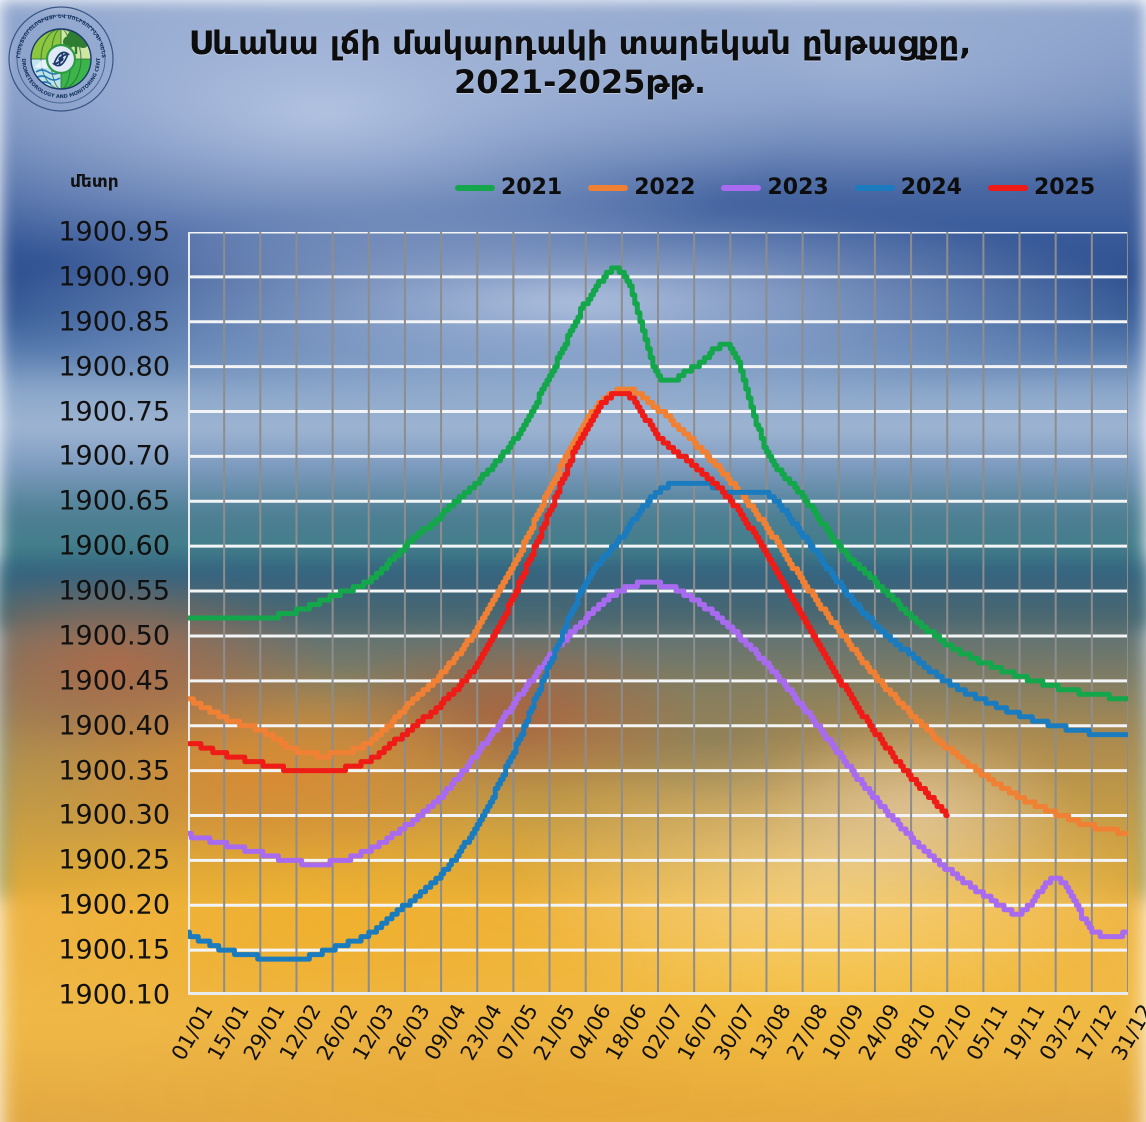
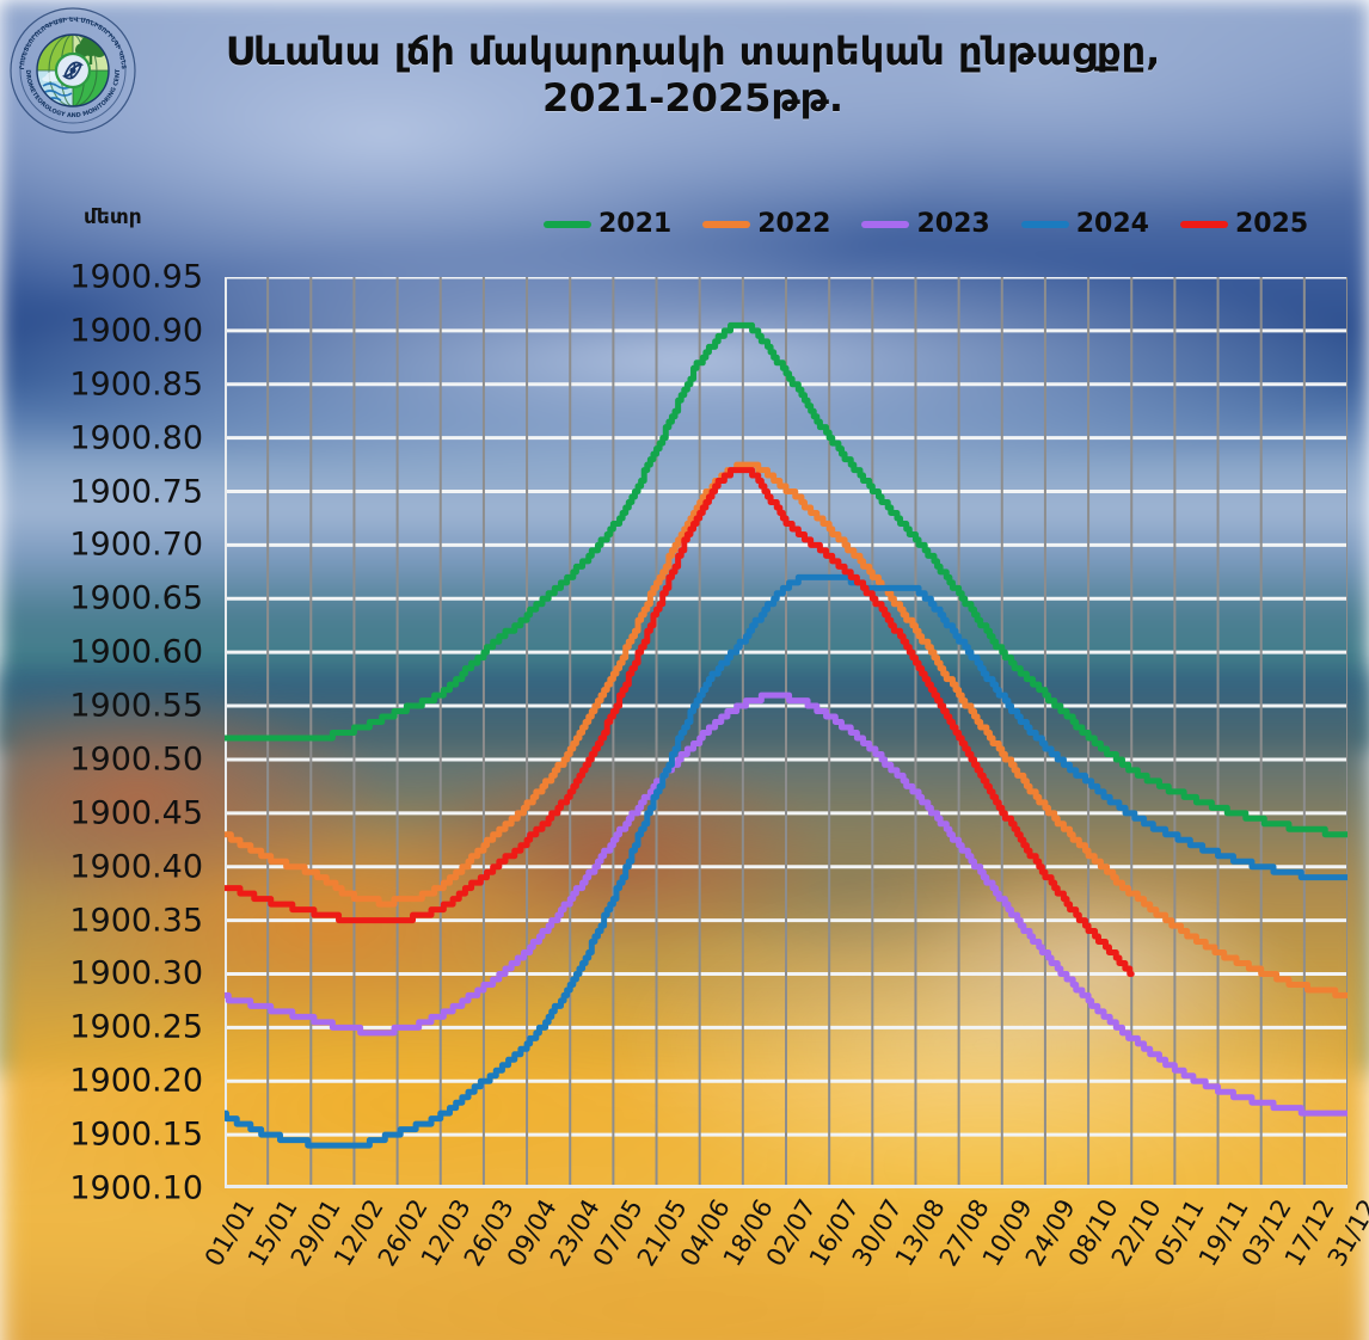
2021/02/07: 1900.79 -> 1900.86
2021/30/07: 1900.82 -> 1900.75
2023/03/12: 1900.23 -> 1900.18
